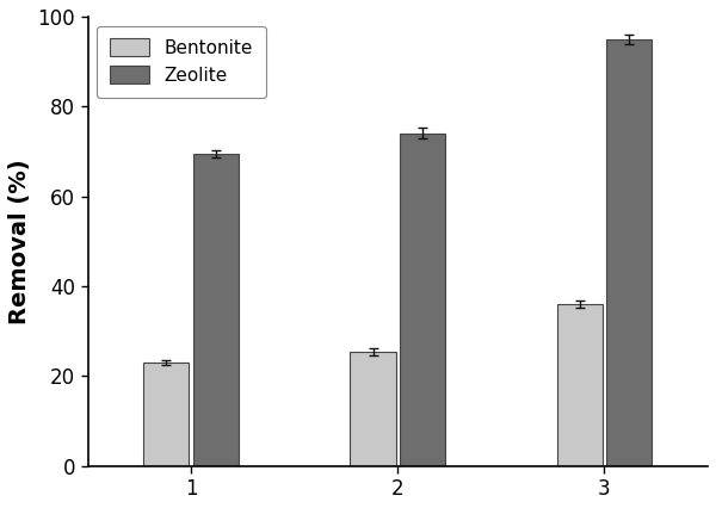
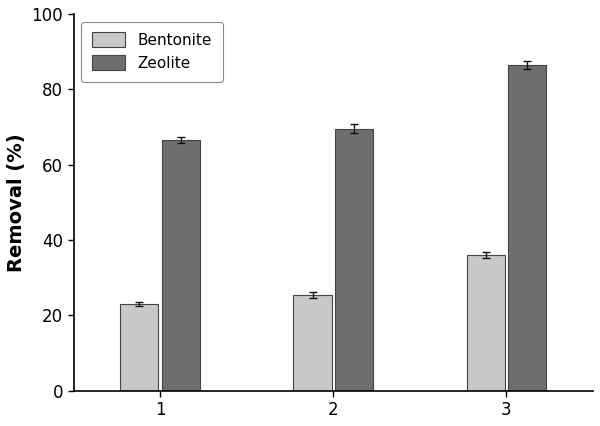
Zeolite/1: 69.5 -> 66.5
Zeolite/2: 74.0 -> 69.5
Zeolite/3: 95.0 -> 86.5
